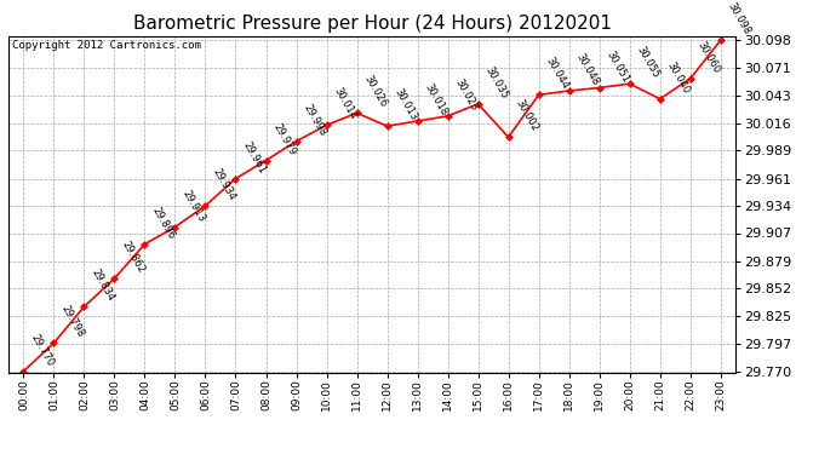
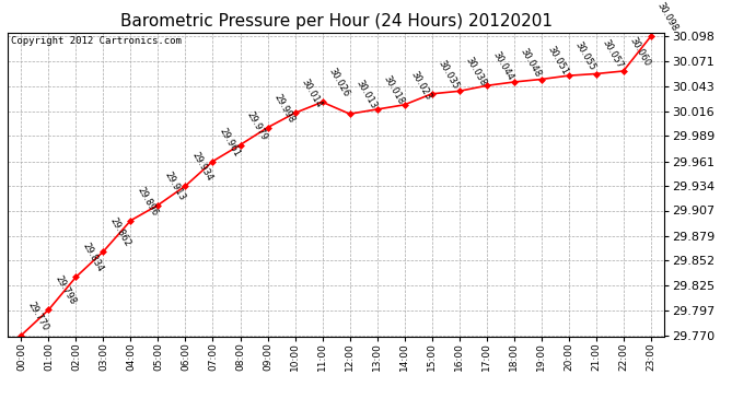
16:00: 30.002 -> 30.038
21:00: 30.040 -> 30.057
